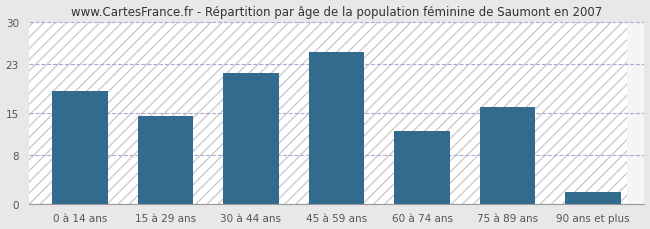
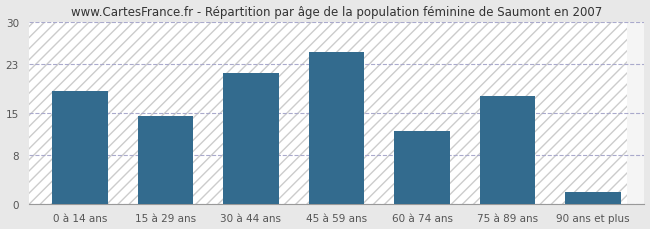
75 à 89 ans: 16.0 -> 17.8
